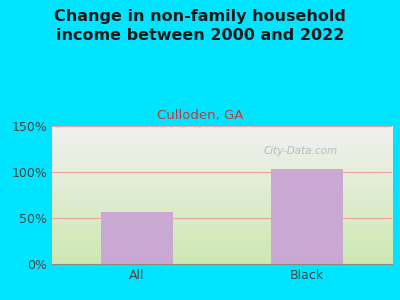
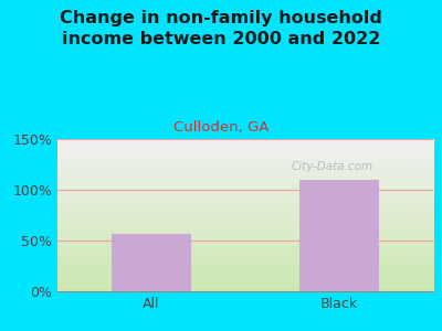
Black: 103% -> 110%
